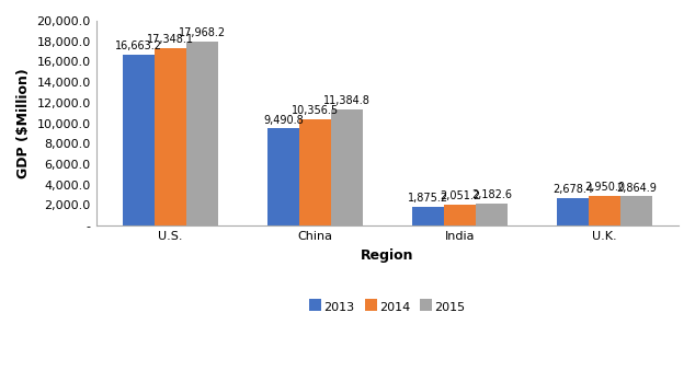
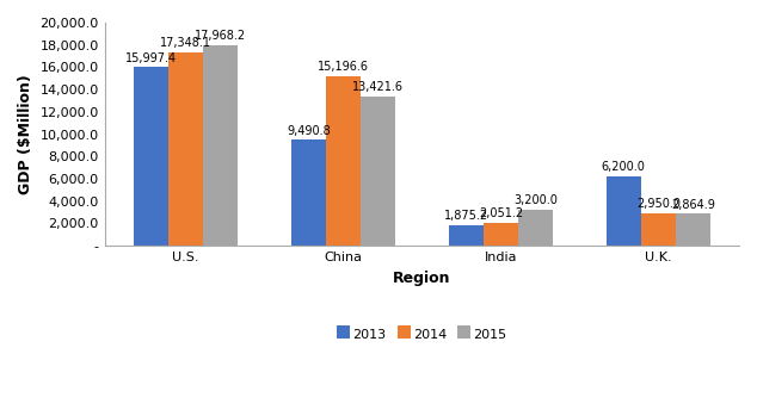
2013/U.S.: 16,663.2 -> 15,997.4
2014/China: 10,356.5 -> 15,196.6
2015/China: 11,384.8 -> 13,421.6
2015/India: 2,200 -> 3,200
2013/U.K.: 2,700 -> 6,200
